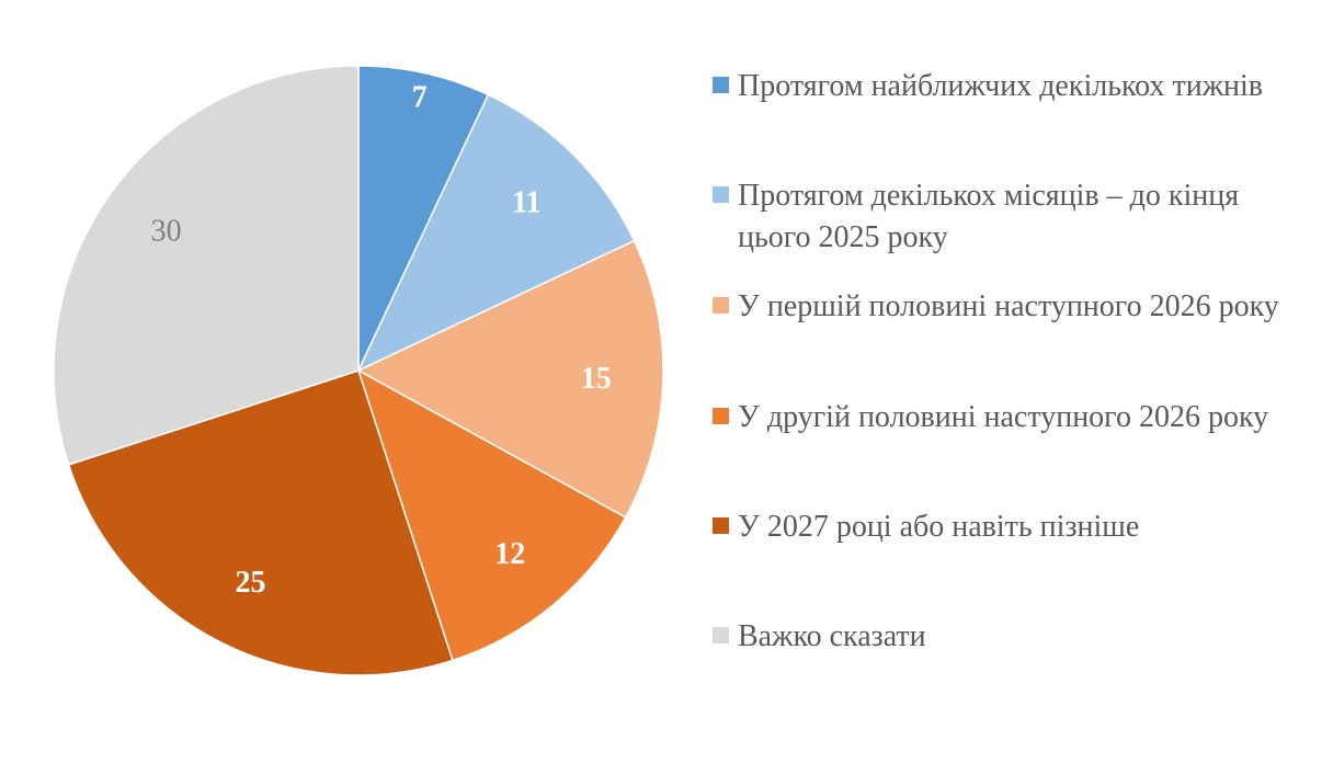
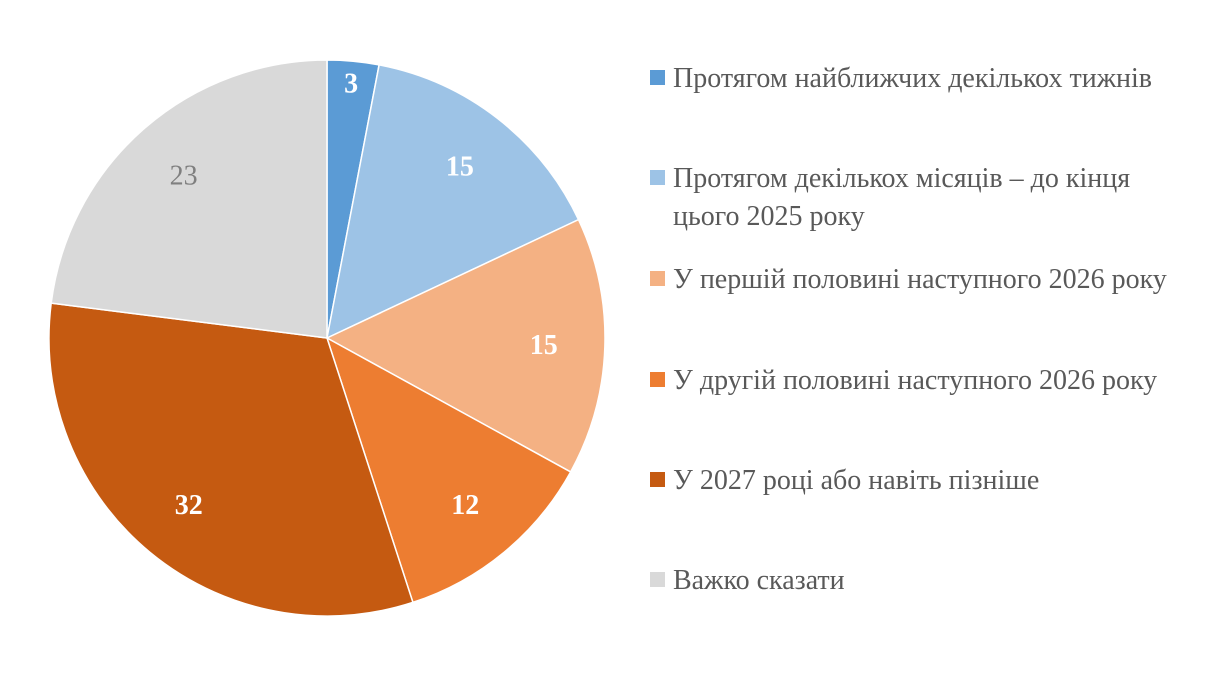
Протягом найближчих декількох тижнів: 7 -> 3
Протягом декількох місяців – до кінця цього 2025 року: 11 -> 15
У 2027 році або навіть пізніше: 25 -> 32
Важко сказати: 30 -> 23
